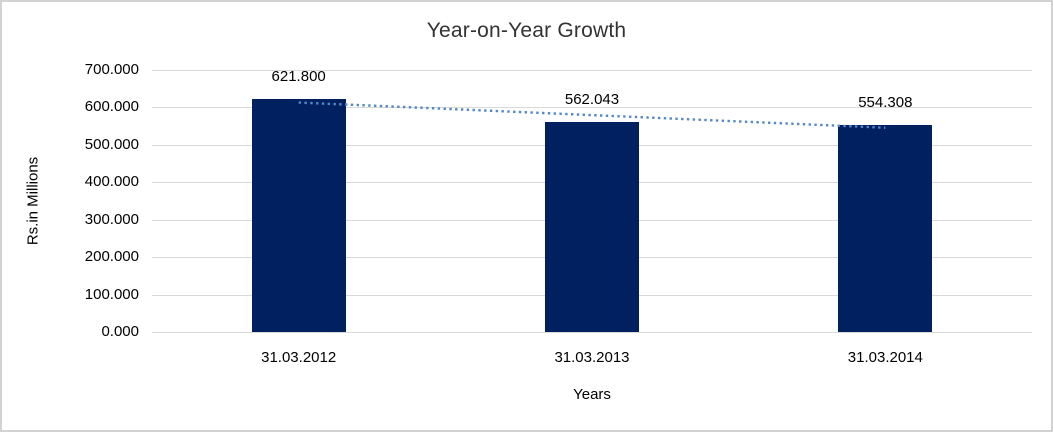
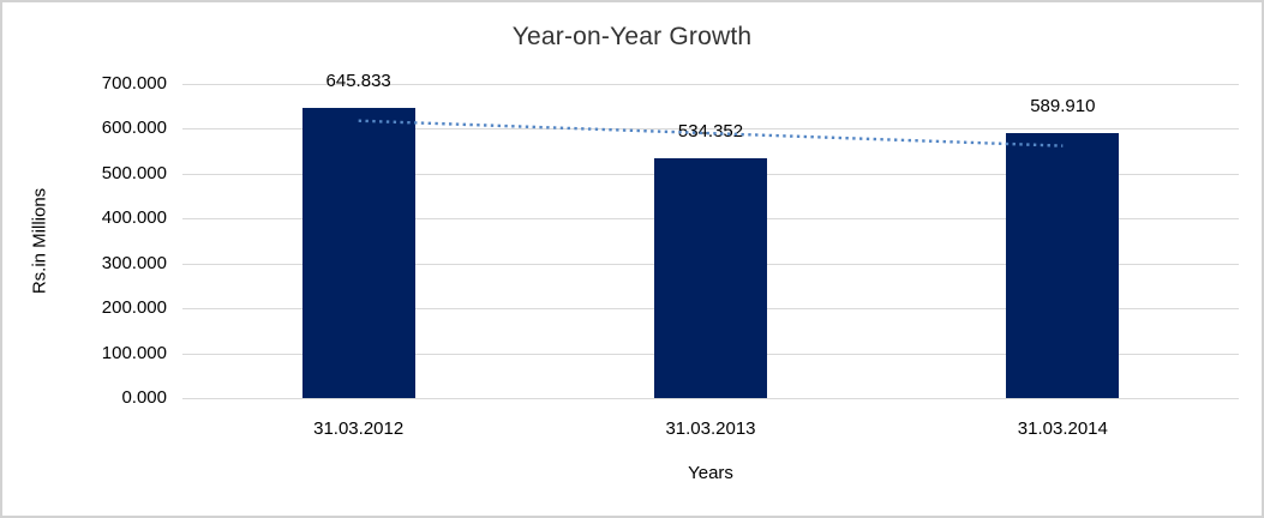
31.03.2012: 621.800 -> 645.833
31.03.2013: 562.043 -> 534.352
31.03.2014: 554.308 -> 589.910
